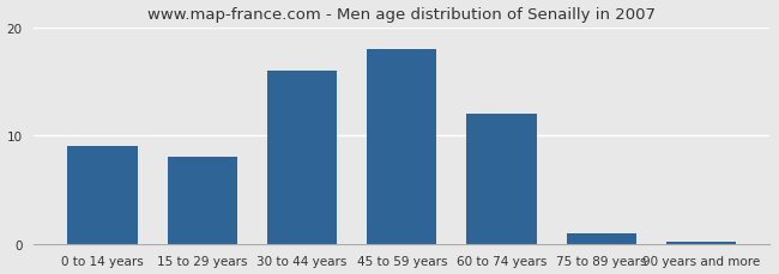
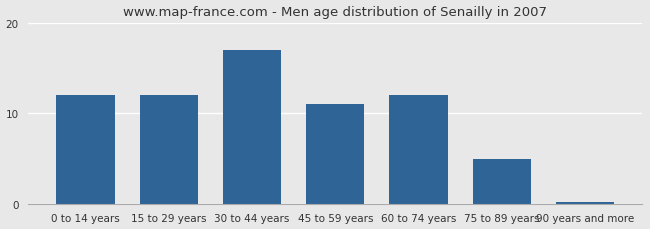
0 to 14 years: 9.0 -> 12.0
15 to 29 years: 8.0 -> 12.0
30 to 44 years: 16.0 -> 17.0
45 to 59 years: 18.0 -> 11.0
75 to 89 years: 1.0 -> 5.0
